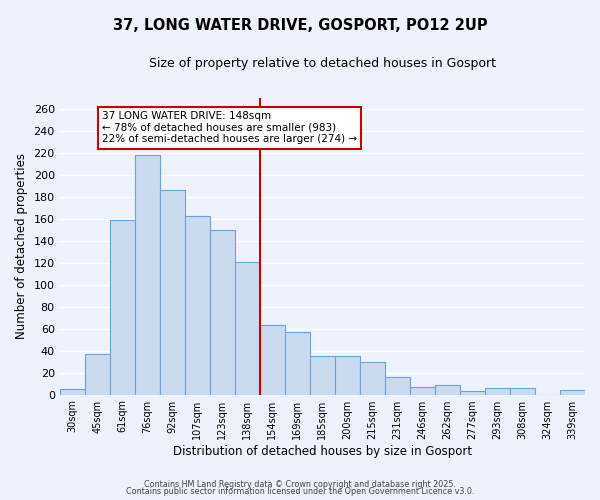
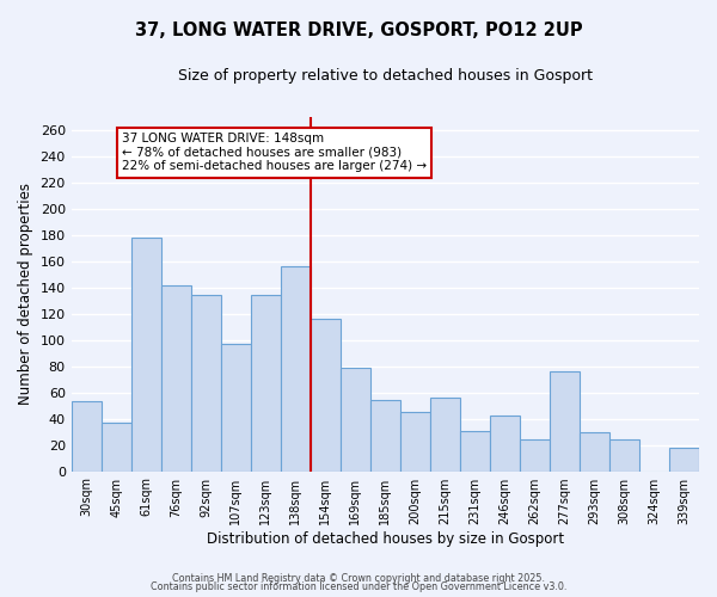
30sqm: 5 -> 53
61sqm: 159 -> 178
76sqm: 218 -> 142
92sqm: 186 -> 134
107sqm: 163 -> 97
123sqm: 150 -> 134
138sqm: 121 -> 156
154sqm: 63 -> 116
169sqm: 57 -> 79
185sqm: 35 -> 54
200sqm: 35 -> 45
215sqm: 30 -> 56
231sqm: 16 -> 31
246sqm: 7 -> 42
262sqm: 9 -> 24
277sqm: 3 -> 76
293sqm: 6 -> 30
308sqm: 6 -> 24
339sqm: 4 -> 18
